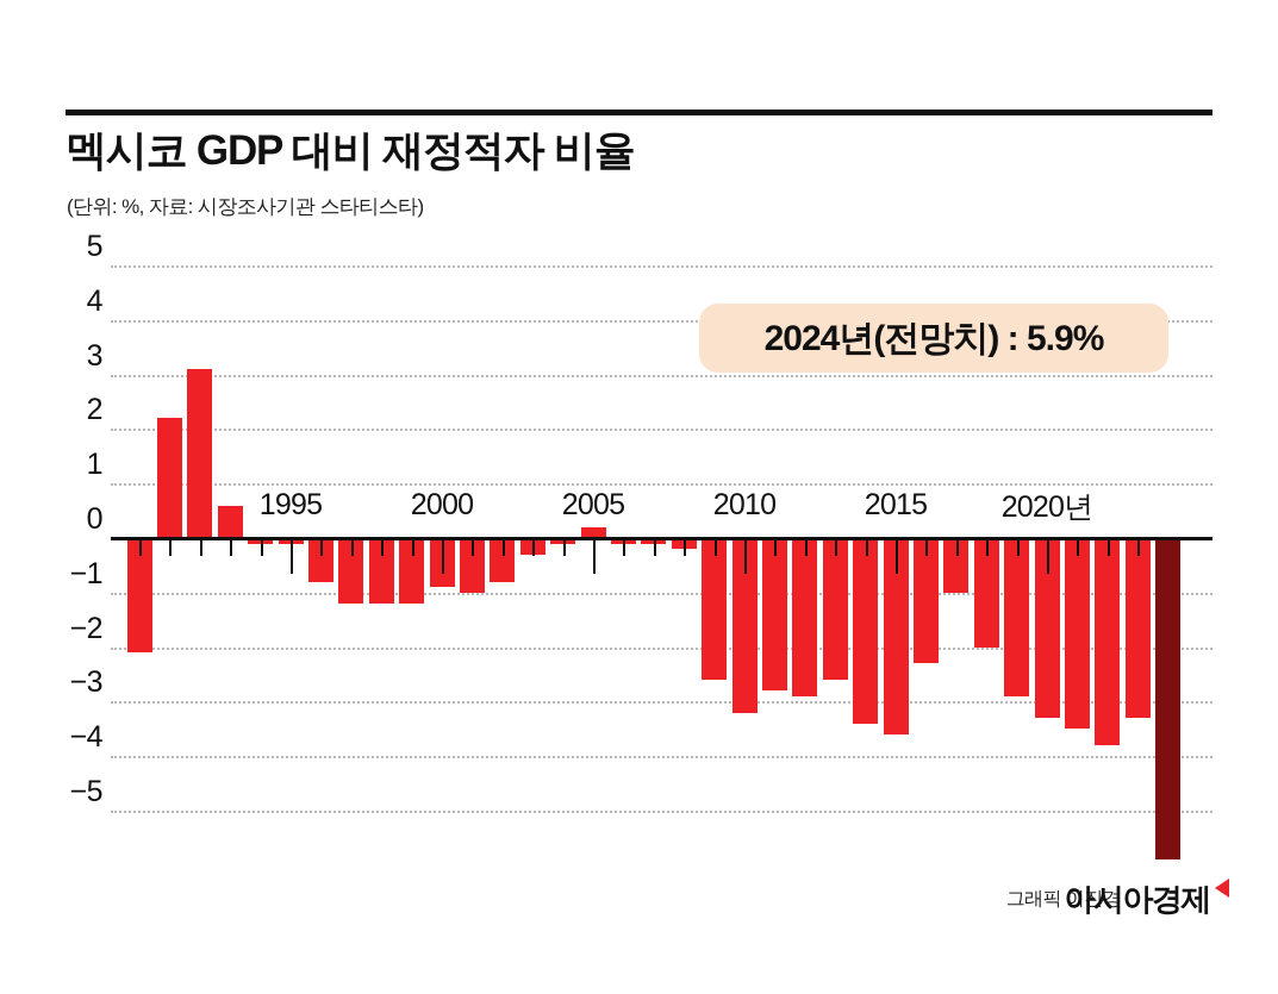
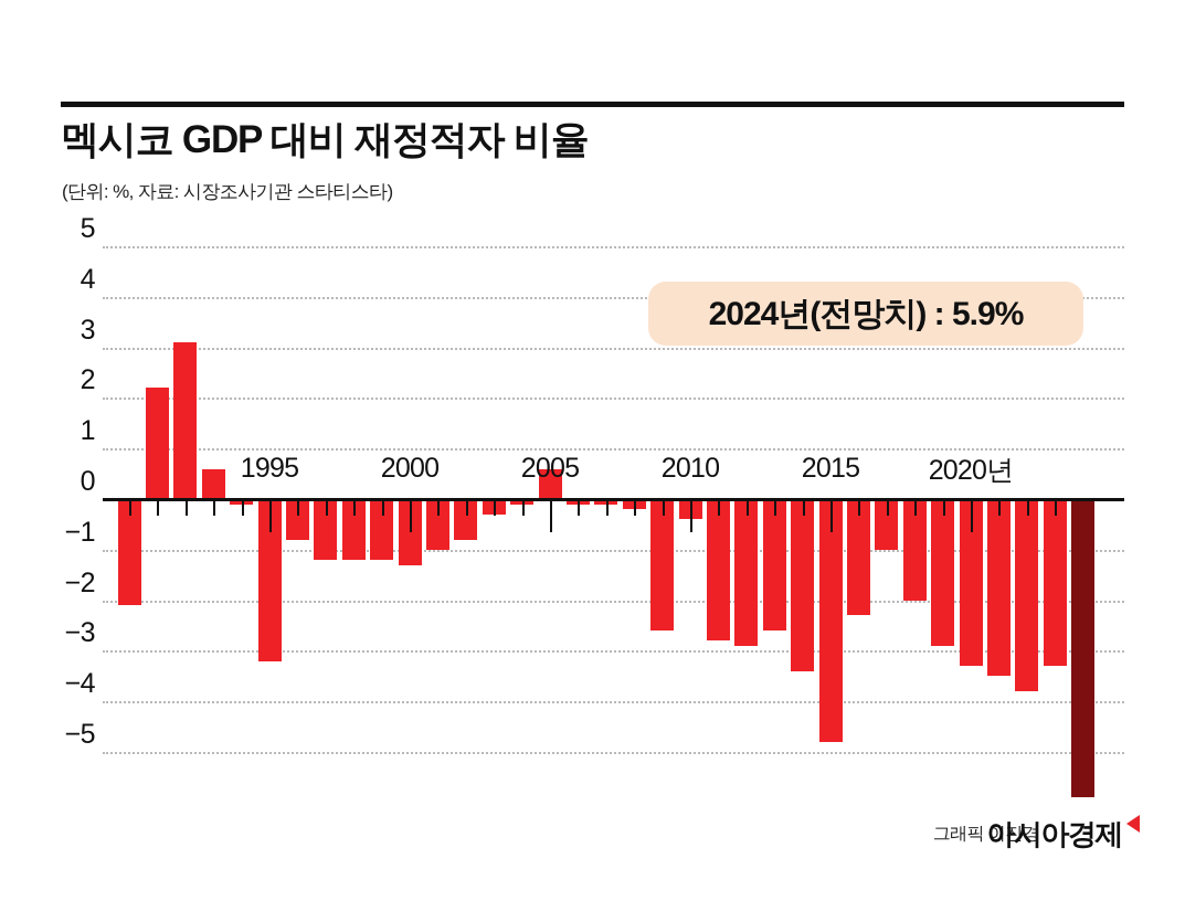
1995: -0.1 -> -3.2
2000: -0.9 -> -1.3
2005: 0.2 -> 0.6
2010: -3.2 -> -0.4
2015: -3.6 -> -4.8
